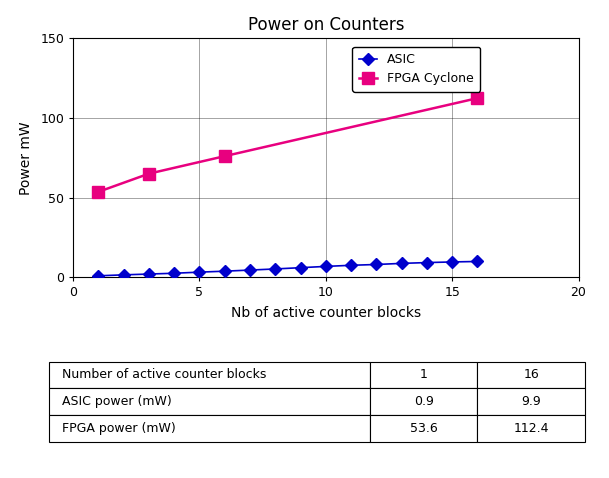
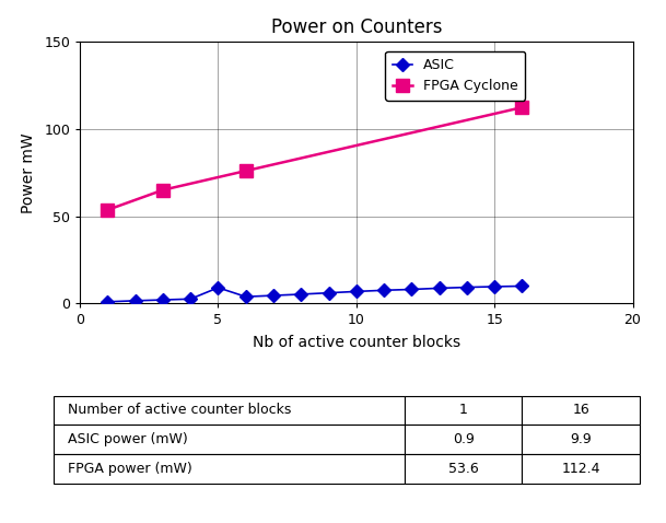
ASIC/5: 3 -> 9
